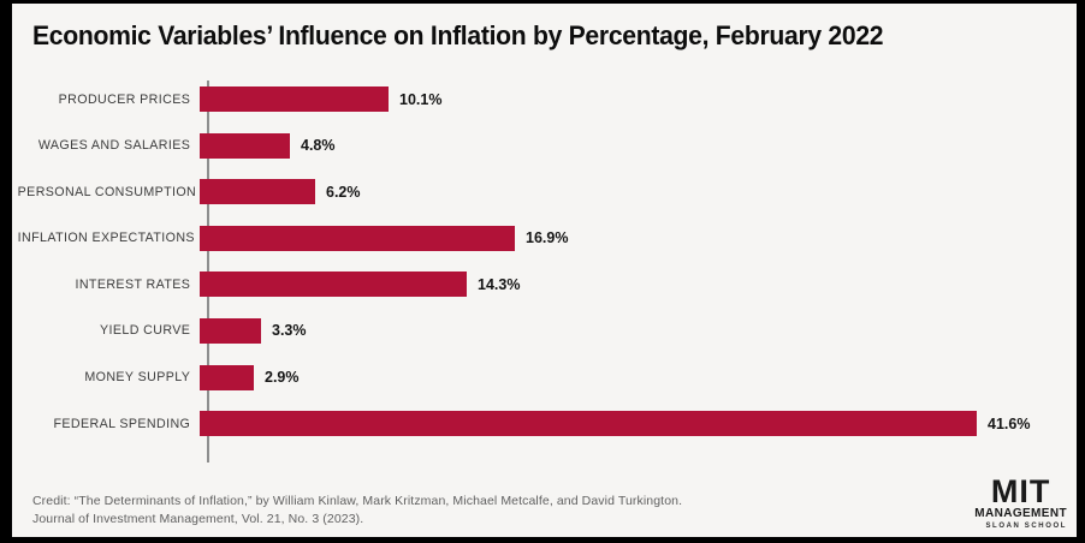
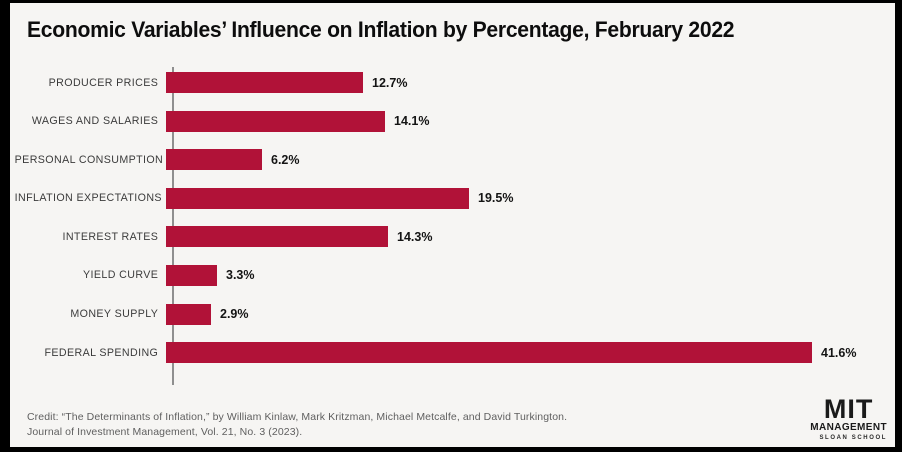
PRODUCER PRICES: 10.1% -> 12.7%
WAGES AND SALARIES: 4.8% -> 14.1%
INFLATION EXPECTATIONS: 16.9% -> 19.5%
